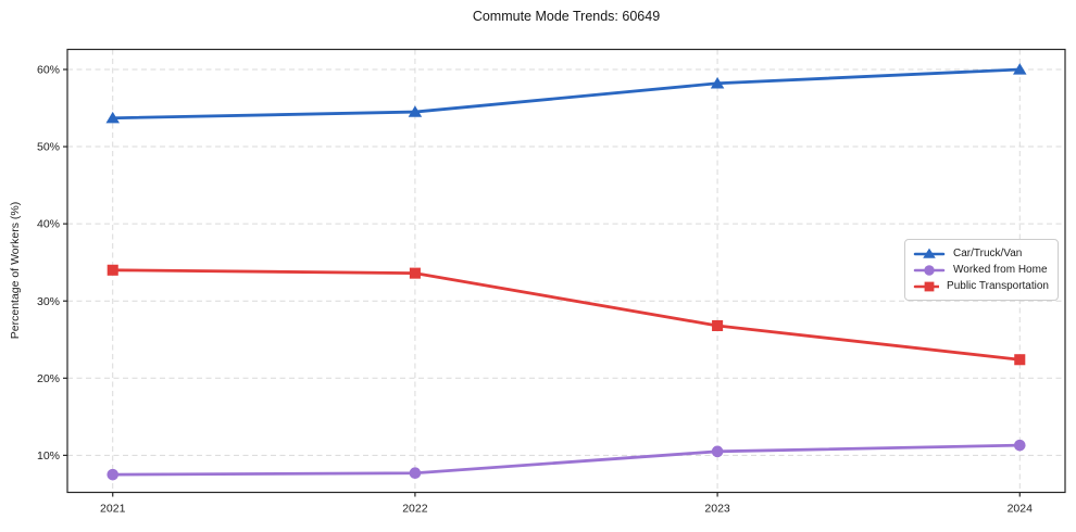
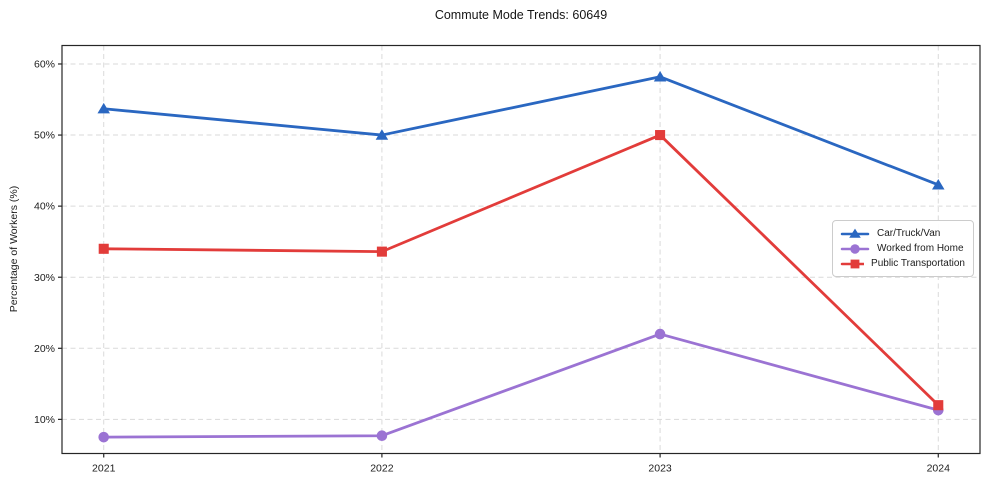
Car/Truck/Van/2022: 54% -> 50%
Worked from Home/2023: 10% -> 22%
Public Transportation/2023: 27% -> 50%
Car/Truck/Van/2024: 60% -> 43%
Public Transportation/2024: 22% -> 12%
